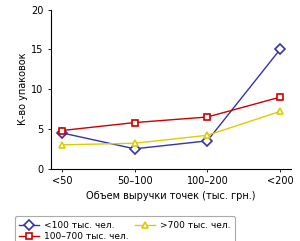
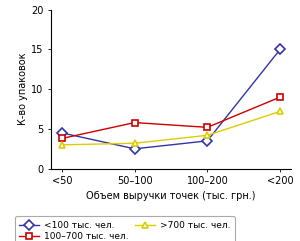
100–700 тыс. чел./<50: 4.8 -> 3.8
100–700 тыс. чел./100–200: 6.5 -> 5.2
